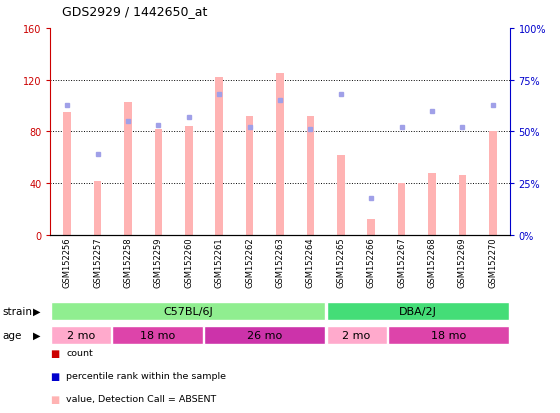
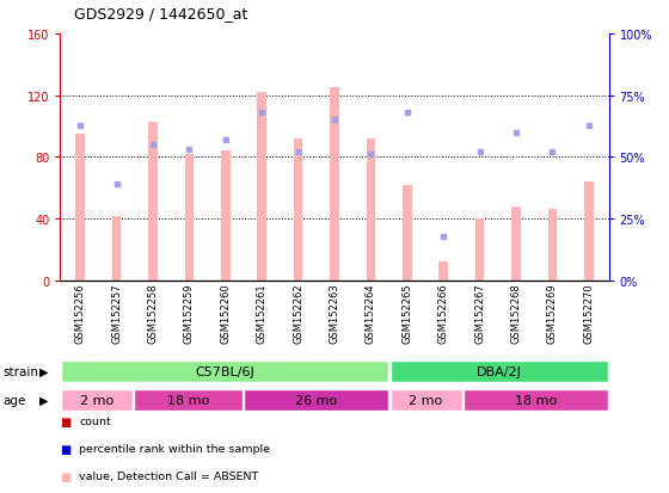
GSM152270: 80 -> 64
